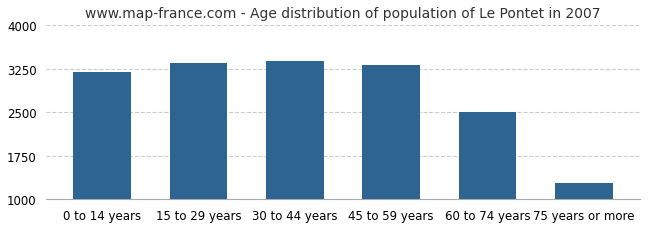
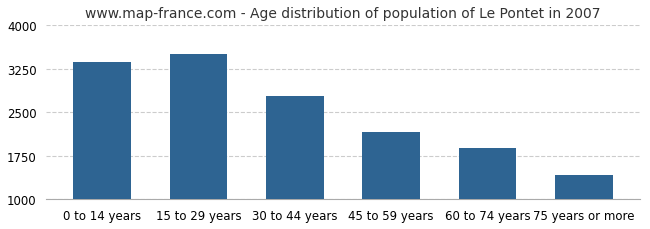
0 to 14 years: 3200 -> 3360
15 to 29 years: 3350 -> 3500
30 to 44 years: 3390 -> 2780
45 to 59 years: 3320 -> 2160
60 to 74 years: 2510 -> 1880
75 years or more: 1280 -> 1420
